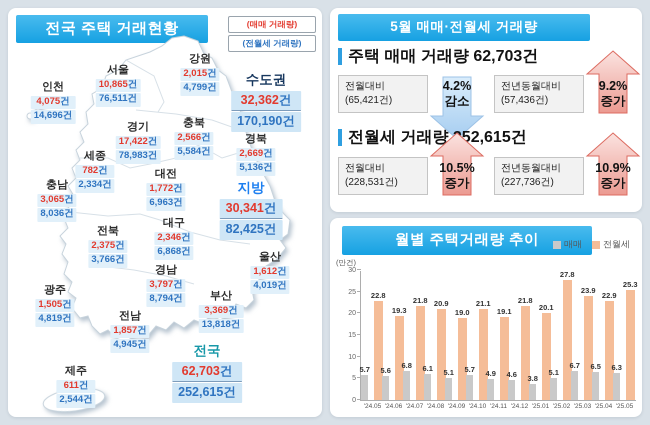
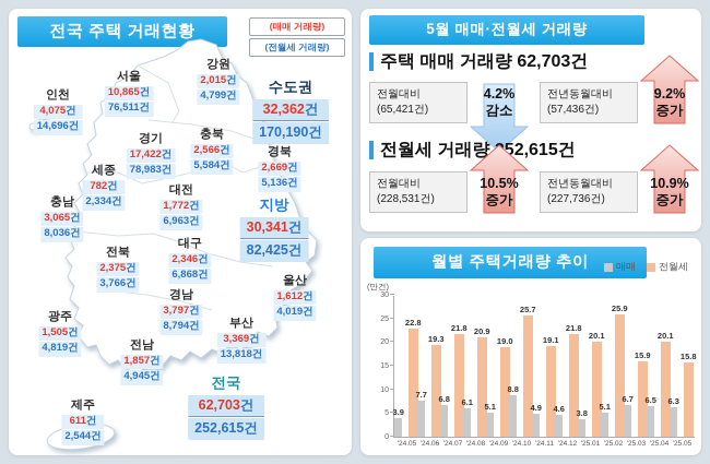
매매/'24.05: 5.7 -> 3.9
매매/'24.06: 5.6 -> 7.7
매매/'24.10: 5.7 -> 8.8
전월세/'24.10: 21.1 -> 25.7
전월세/'25.02: 27.8 -> 25.9
전월세/'25.03: 23.9 -> 15.9
전월세/'25.04: 22.9 -> 20.1
전월세/'25.05: 25.3 -> 15.8
